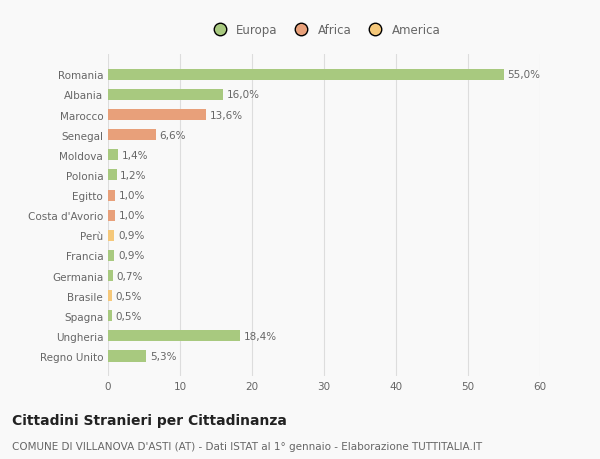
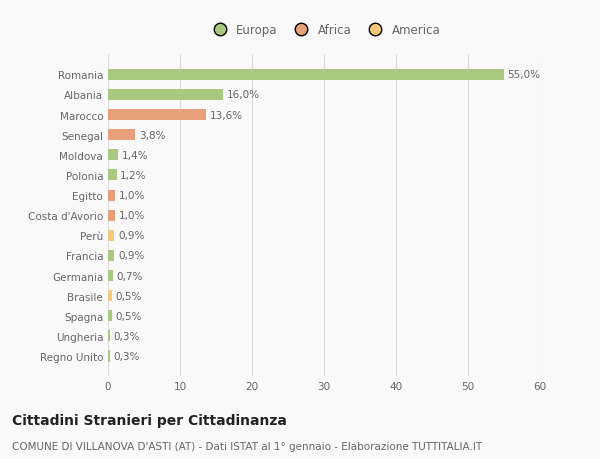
Senegal: 6,6% -> 3,8%
Ungheria: 18,4% -> 0,3%
Regno Unito: 5,3% -> 0,3%
